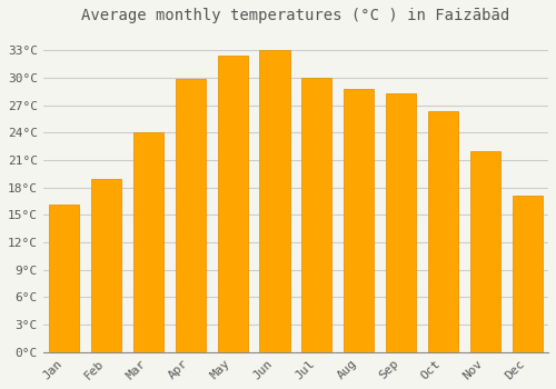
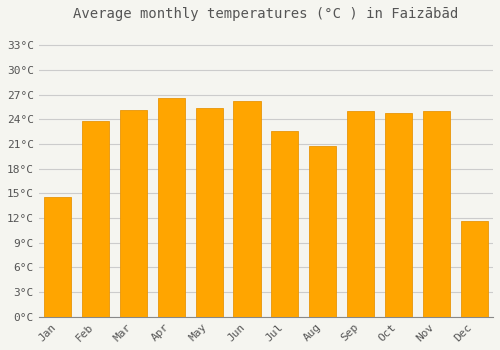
Jan: 16.2°C -> 14.6°C
Feb: 19.0°C -> 23.8°C
Mar: 24.1°C -> 25.2°C
Apr: 29.9°C -> 26.6°C
May: 32.5°C -> 25.4°C
Jun: 33.1°C -> 26.2°C
Jul: 30.0°C -> 22.6°C
Aug: 28.8°C -> 20.8°C
Sep: 28.3°C -> 25.0°C
Oct: 26.4°C -> 24.8°C
Nov: 22.0°C -> 25.0°C
Dec: 17.1°C -> 11.6°C
